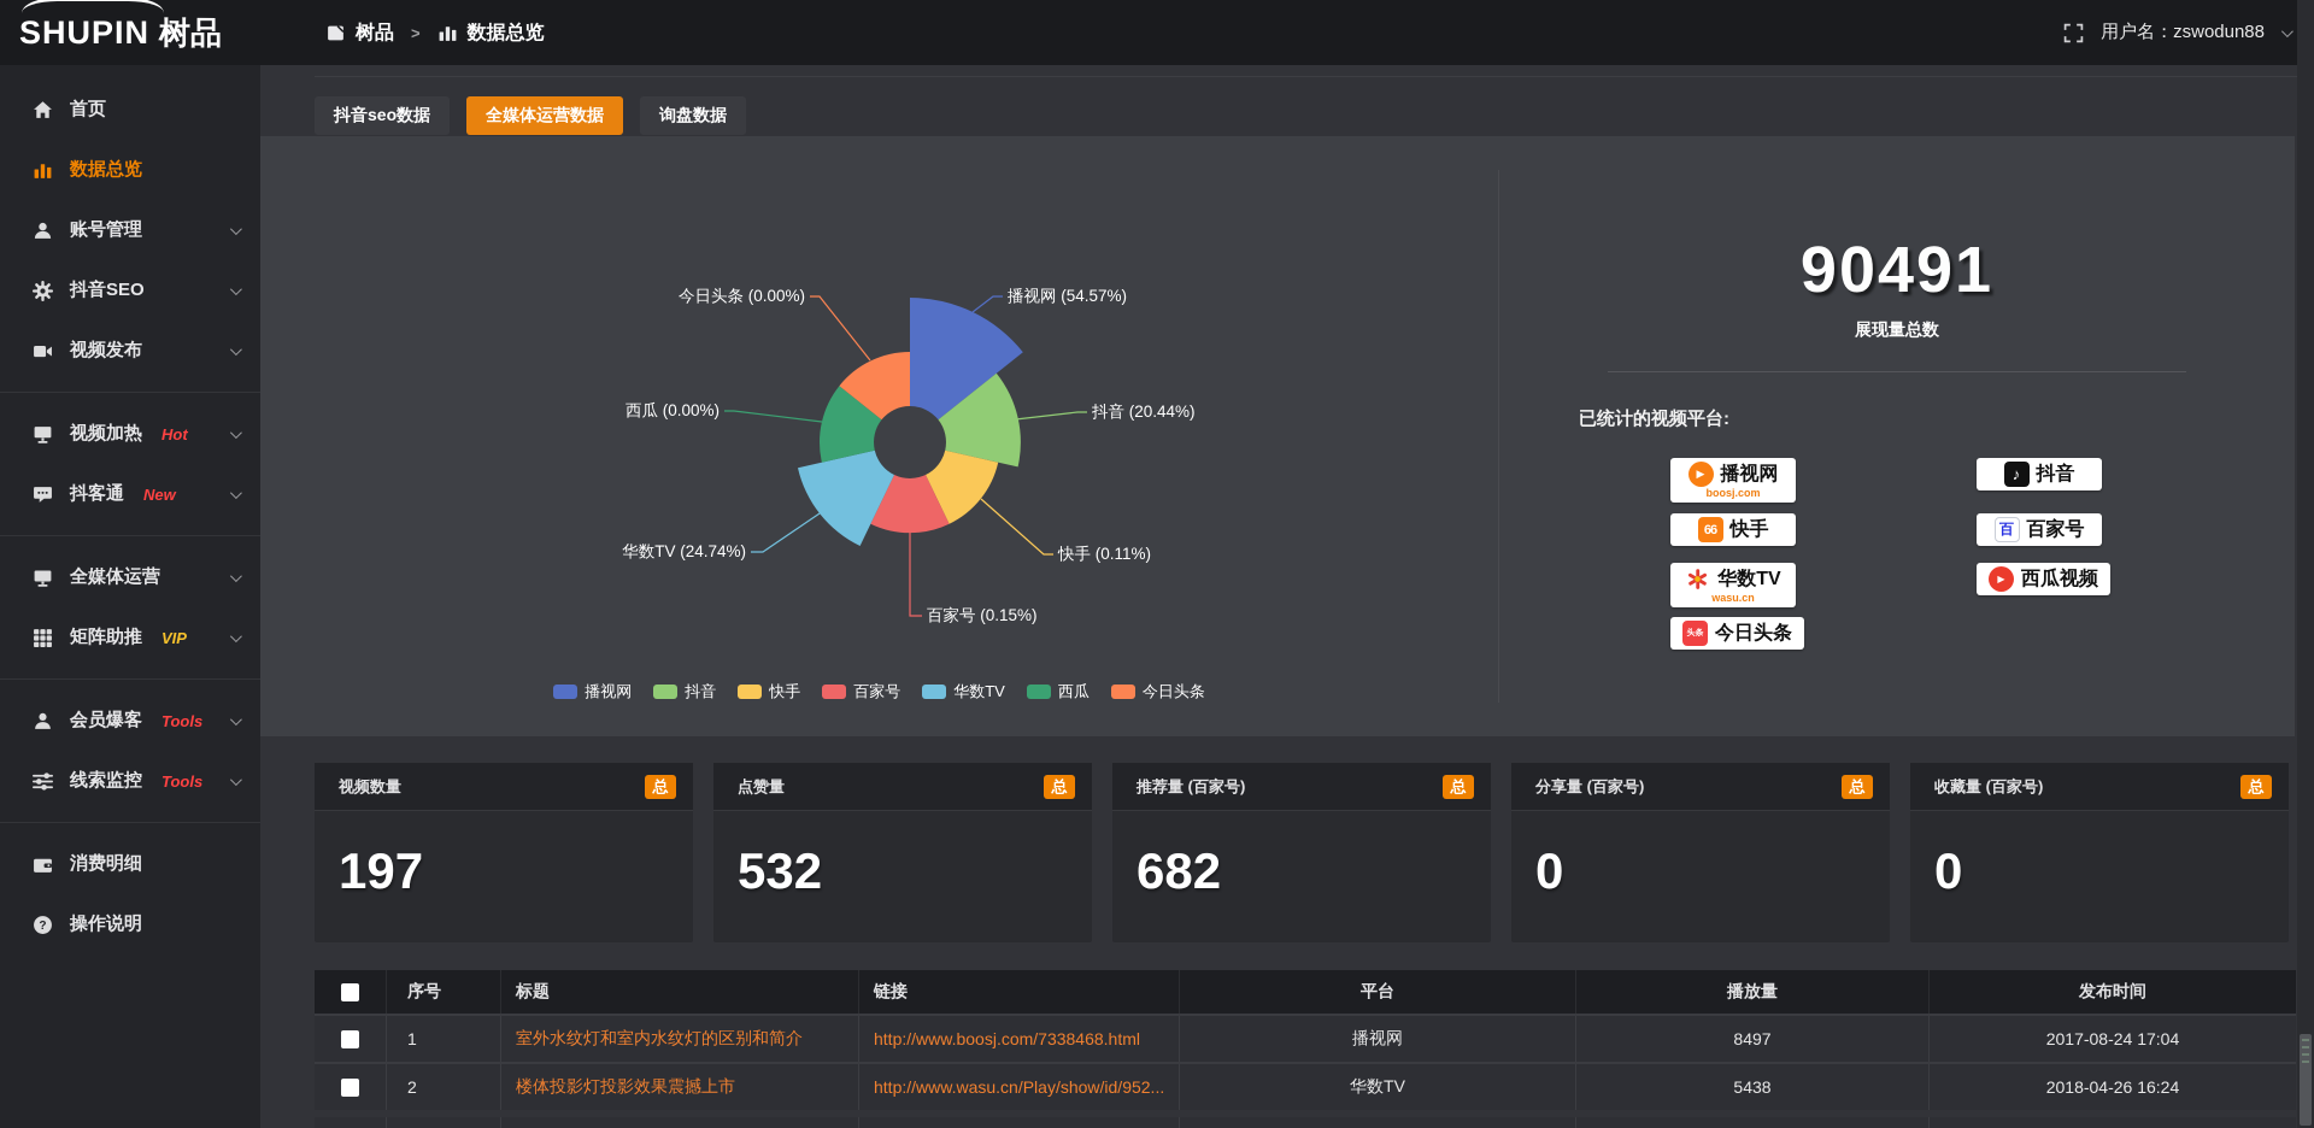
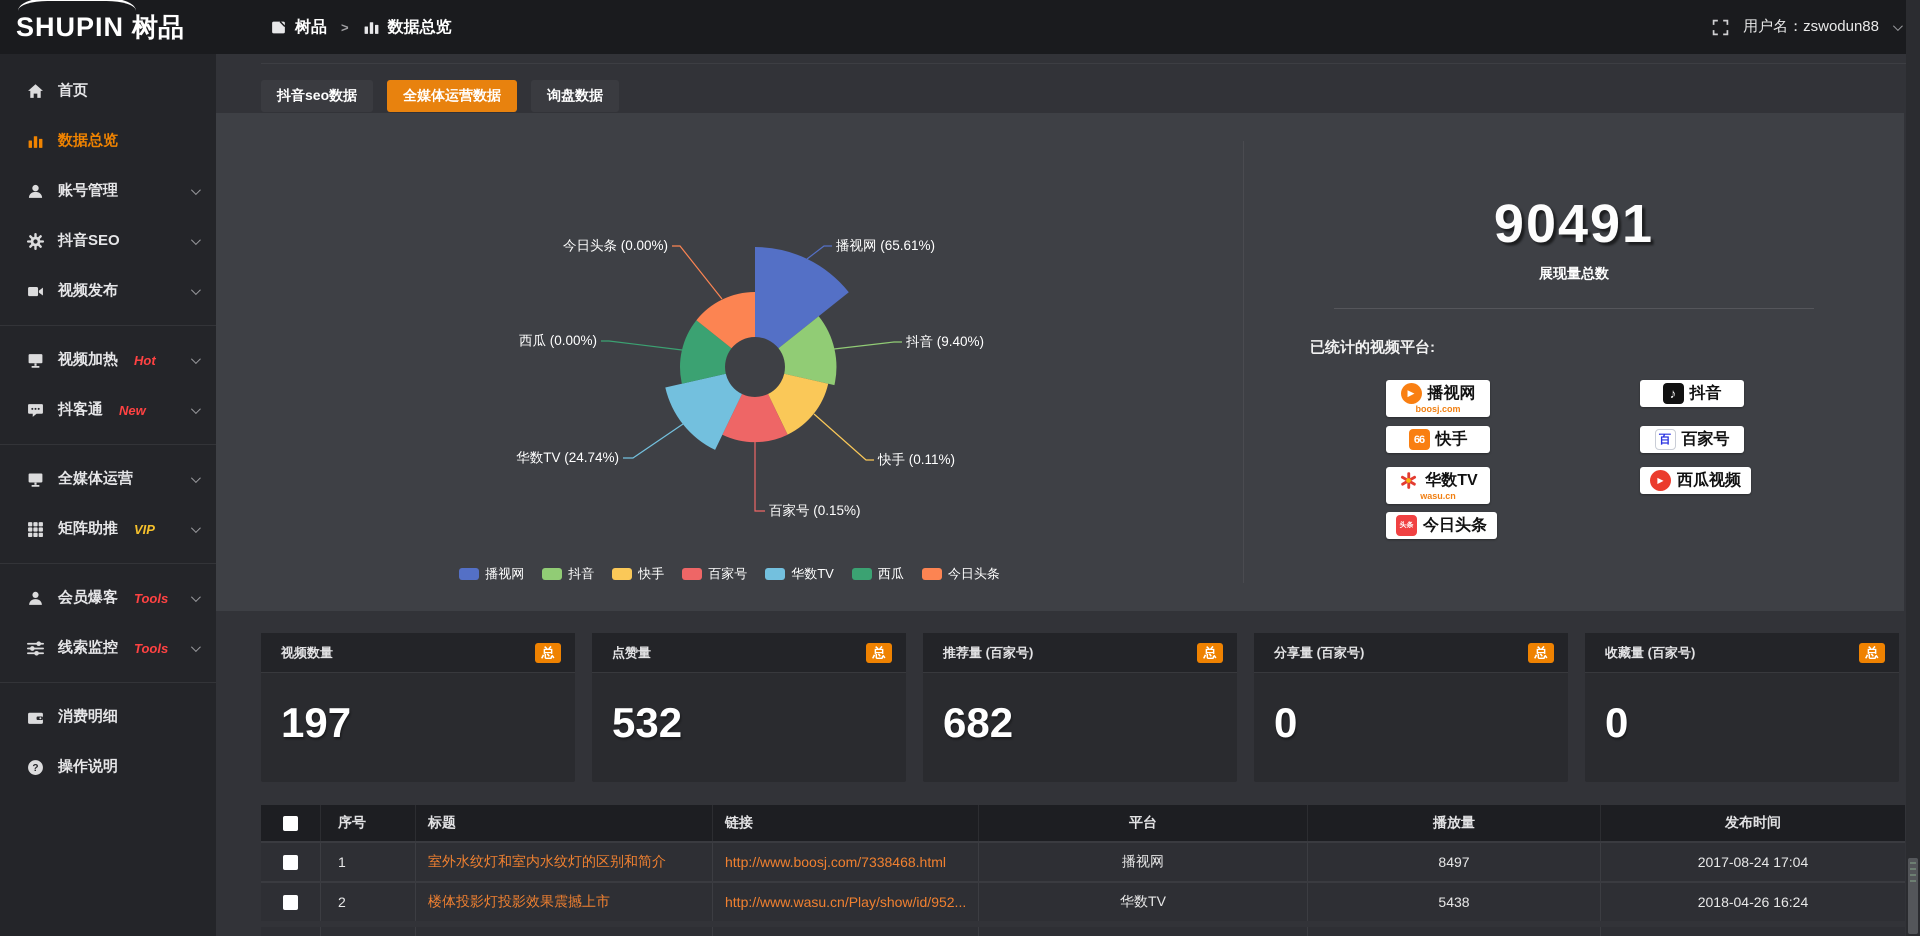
播视网: 54.57% -> 65.61%
抖音: 20.44% -> 9.40%
